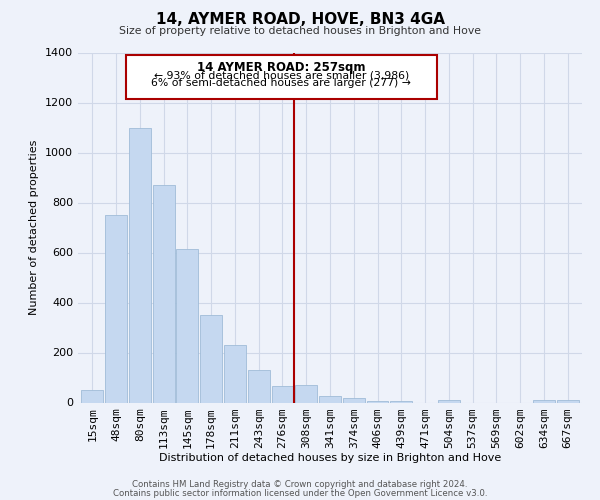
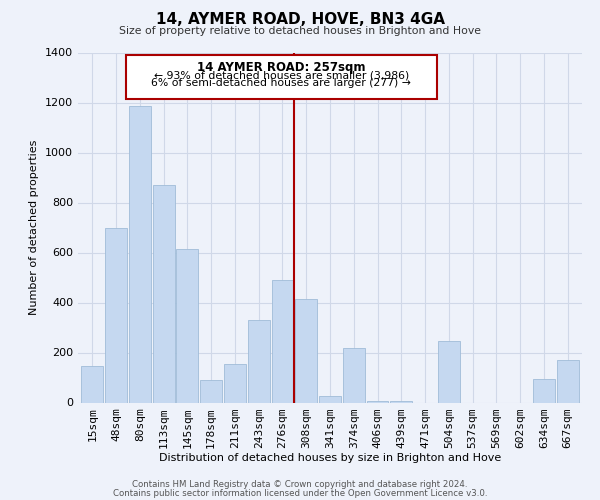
15sqm: 50 -> 145
48sqm: 750 -> 700
80sqm: 1100 -> 1185
178sqm: 350 -> 90
211sqm: 230 -> 155
243sqm: 130 -> 330
276sqm: 65 -> 490
308sqm: 70 -> 415
374sqm: 20 -> 220
504sqm: 10 -> 245
634sqm: 10 -> 95
667sqm: 10 -> 170
